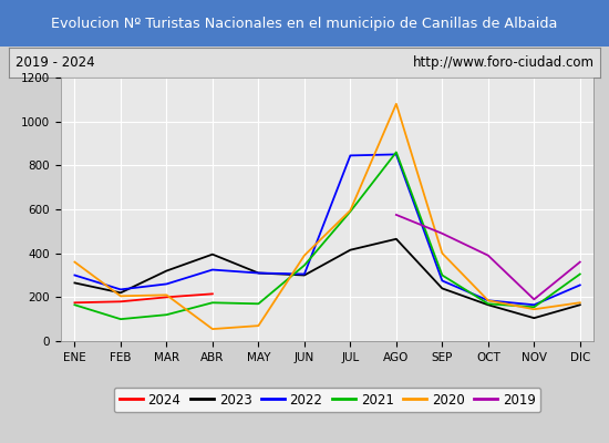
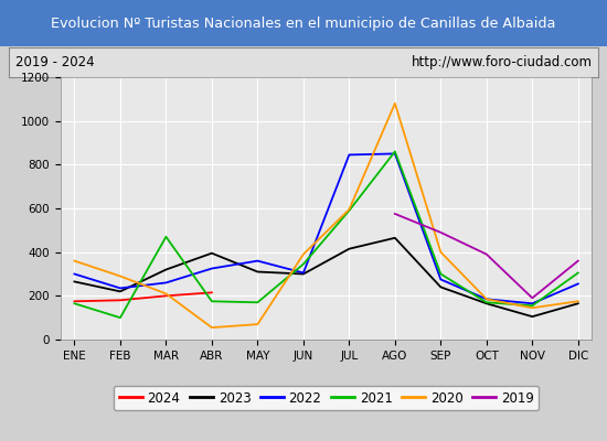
2020/FEB: 200 -> 290
2021/MAR: 120 -> 470
2022/MAY: 310 -> 360
